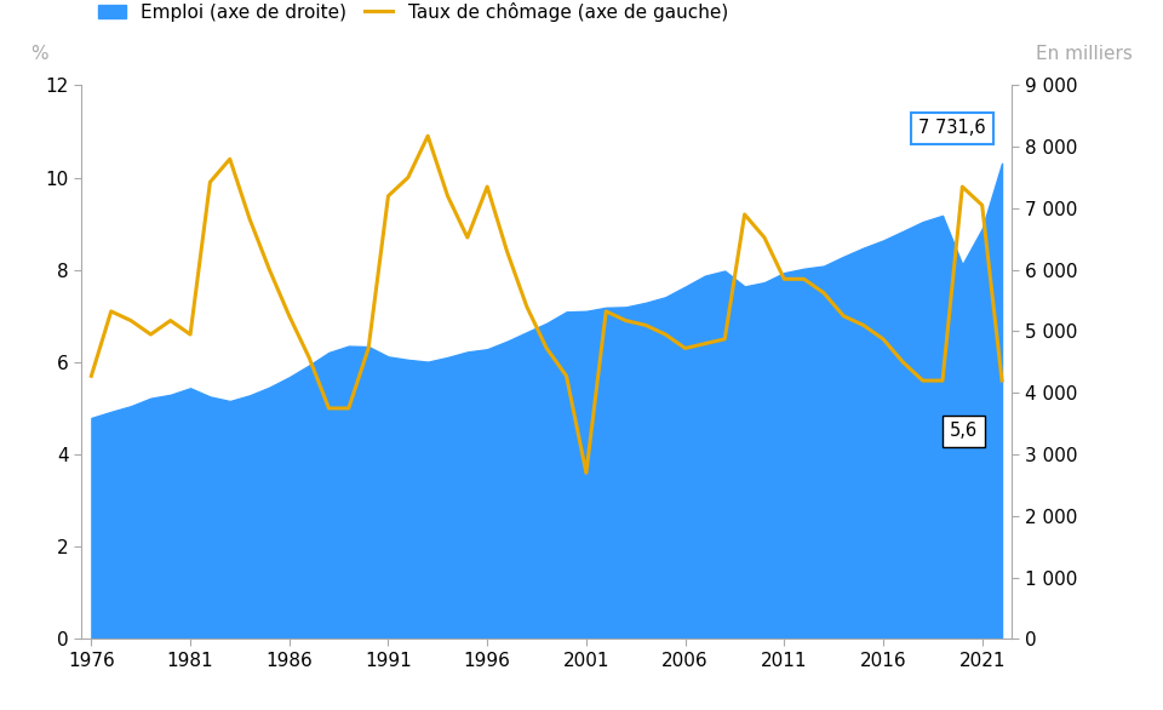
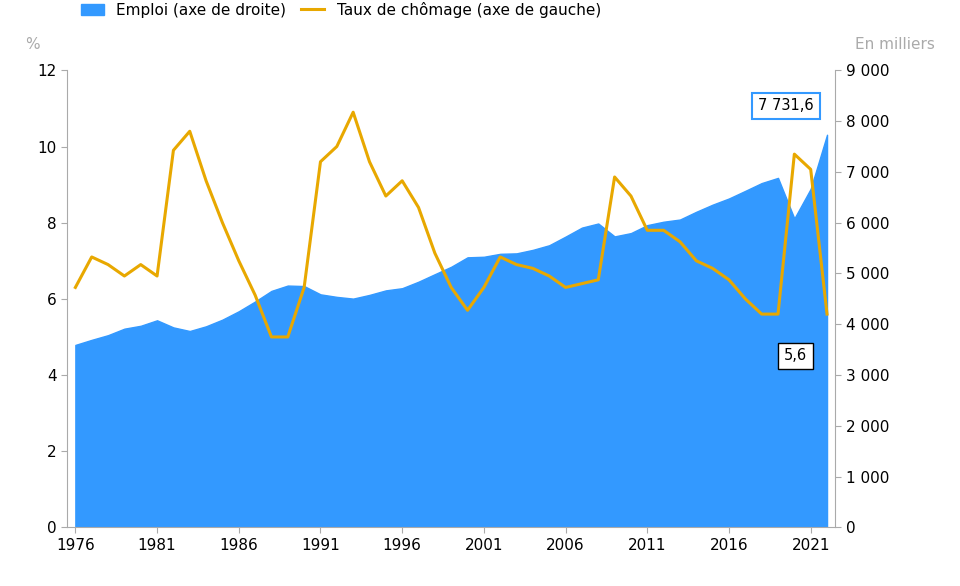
Taux de chômage (axe de gauche)/1976: 5.7 -> 6.3
Taux de chômage (axe de gauche)/1996: 9.8 -> 9.1
Taux de chômage (axe de gauche)/2001: 3.6 -> 6.3
